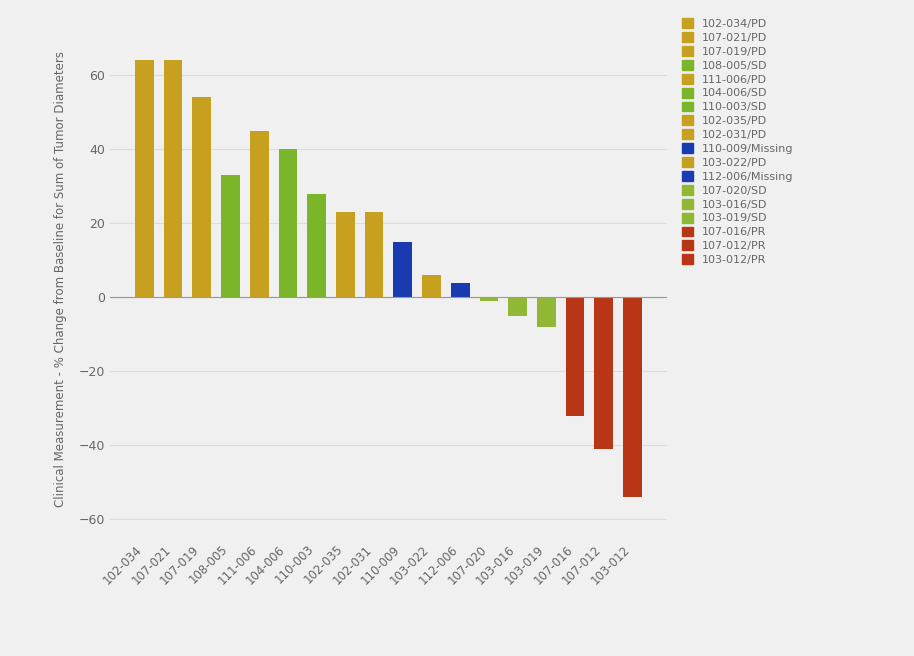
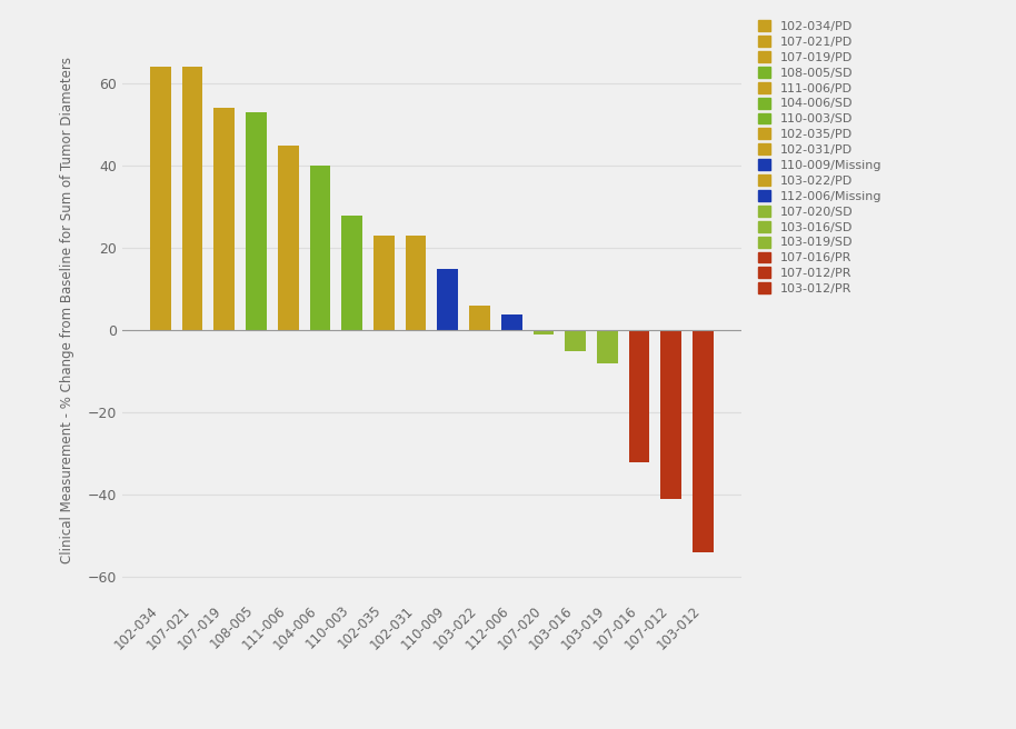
108-005: 33 -> 53
